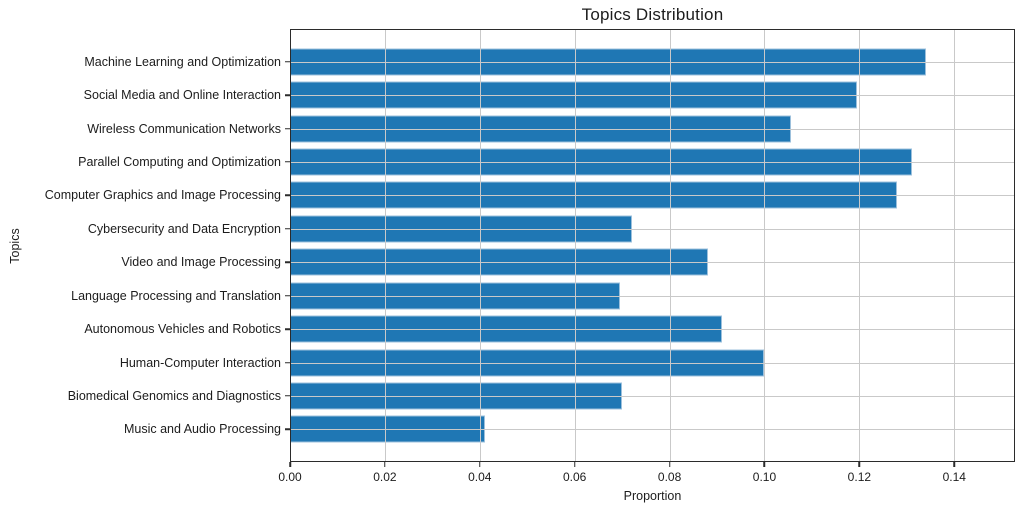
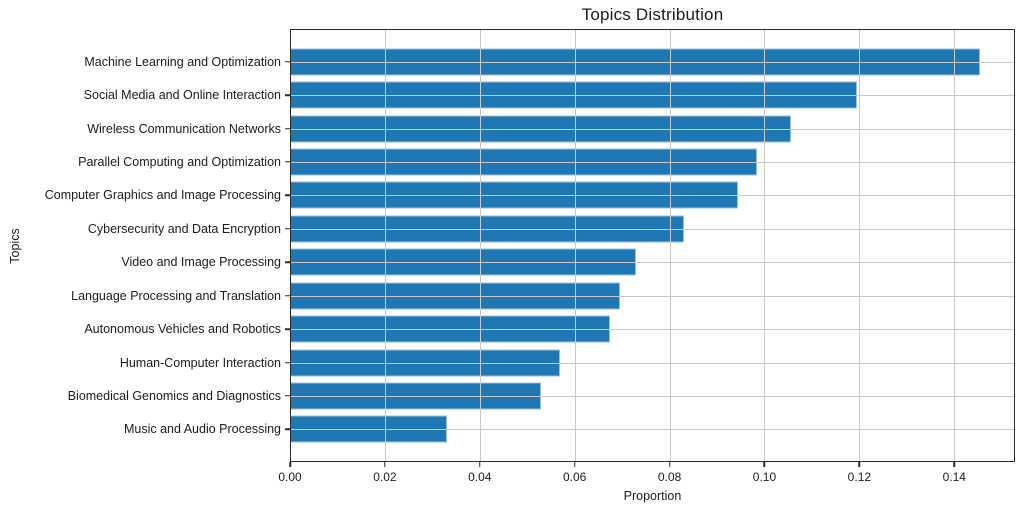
Machine Learning and Optimization: 0.134 -> 0.145
Parallel Computing and Optimization: 0.131 -> 0.099
Computer Graphics and Image Processing: 0.128 -> 0.095
Cybersecurity and Data Encryption: 0.072 -> 0.083
Video and Image Processing: 0.088 -> 0.073
Autonomous Vehicles and Robotics: 0.091 -> 0.068
Human-Computer Interaction: 0.100 -> 0.057
Biomedical Genomics and Diagnostics: 0.070 -> 0.053
Music and Audio Processing: 0.041 -> 0.033
